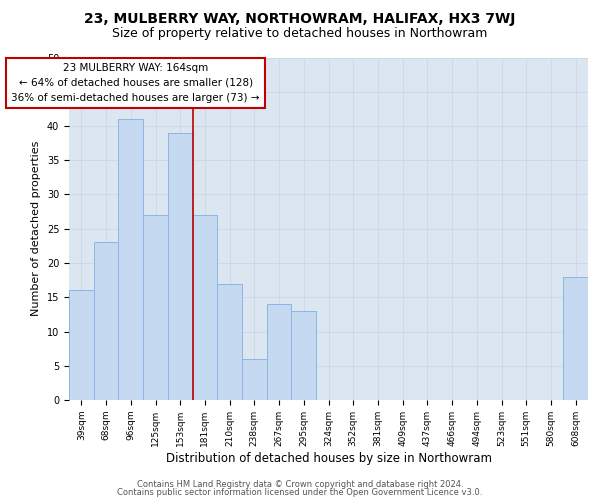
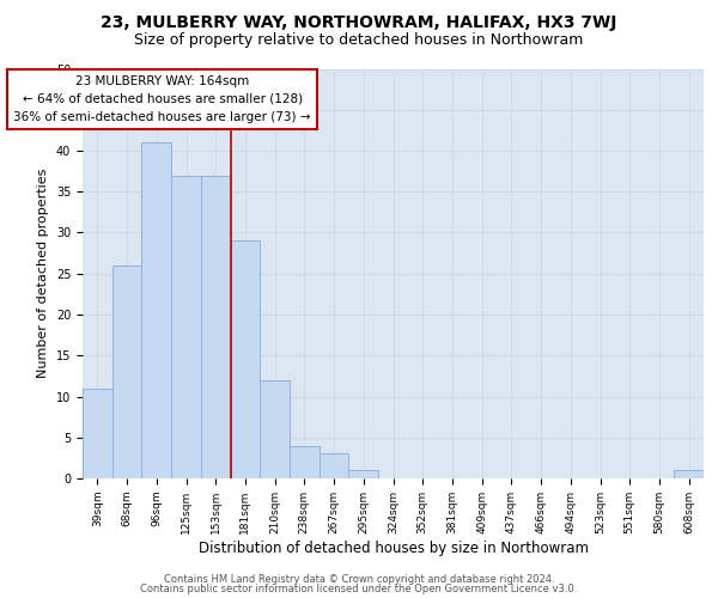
39sqm: 16 -> 11
68sqm: 23 -> 26
125sqm: 27 -> 37
153sqm: 39 -> 37
181sqm: 27 -> 29
210sqm: 17 -> 12
238sqm: 6 -> 4
267sqm: 14 -> 3
295sqm: 13 -> 1
608sqm: 18 -> 1
